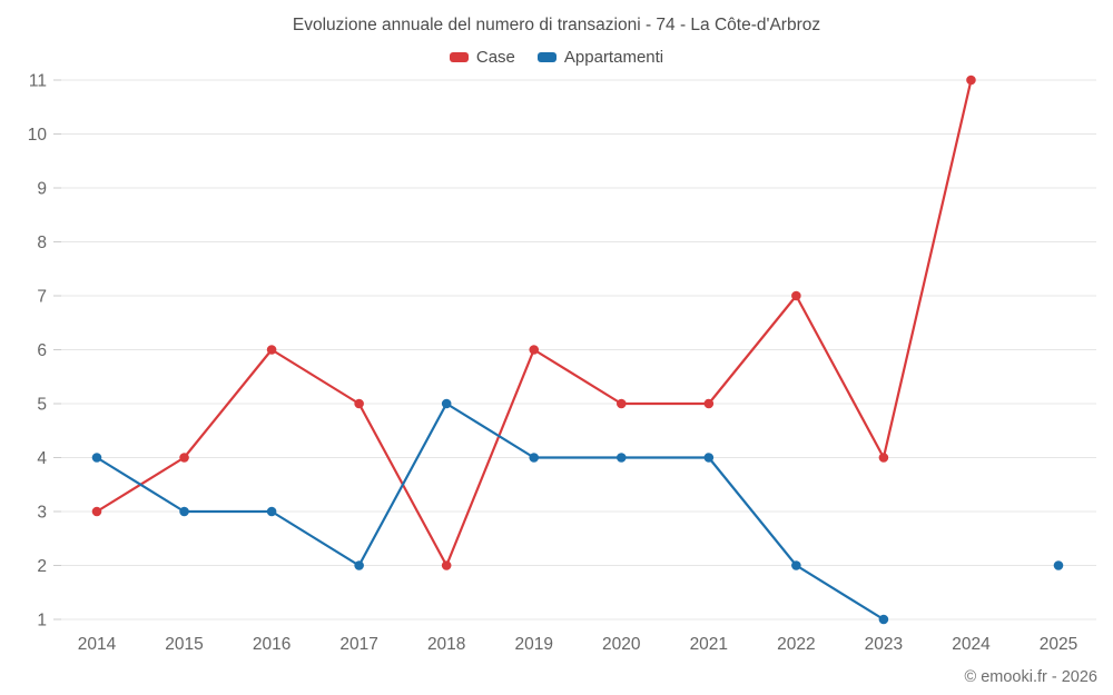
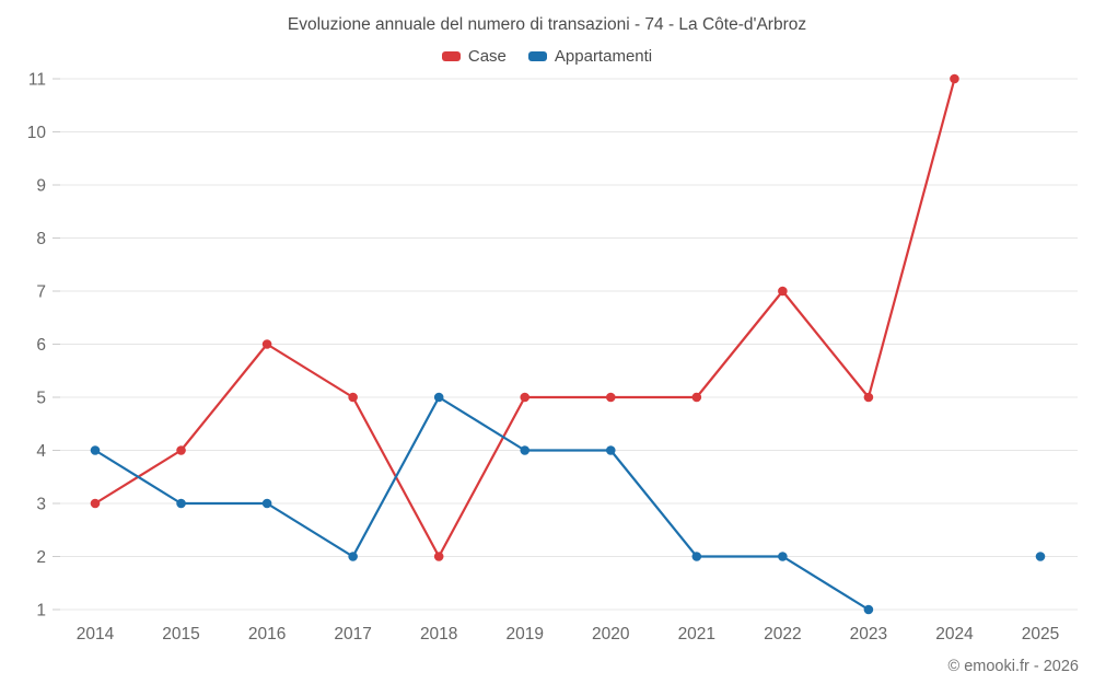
Case/2019: 6 -> 5
Appartamenti/2021: 4 -> 2
Case/2023: 4 -> 5
